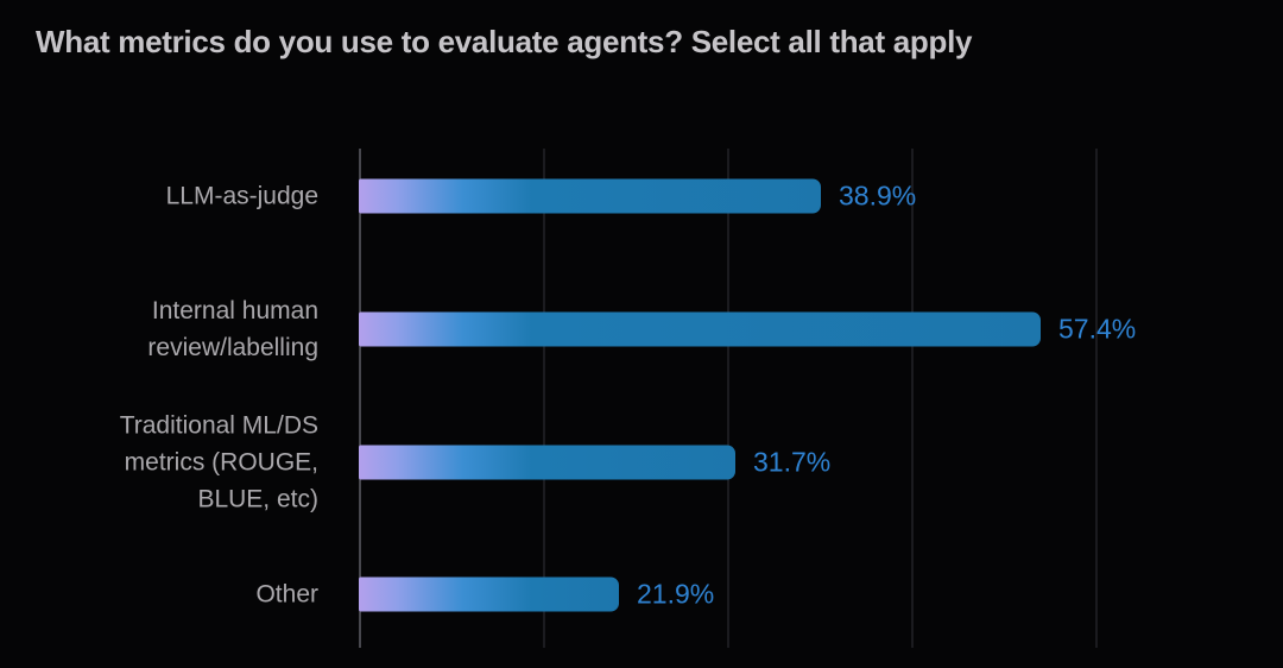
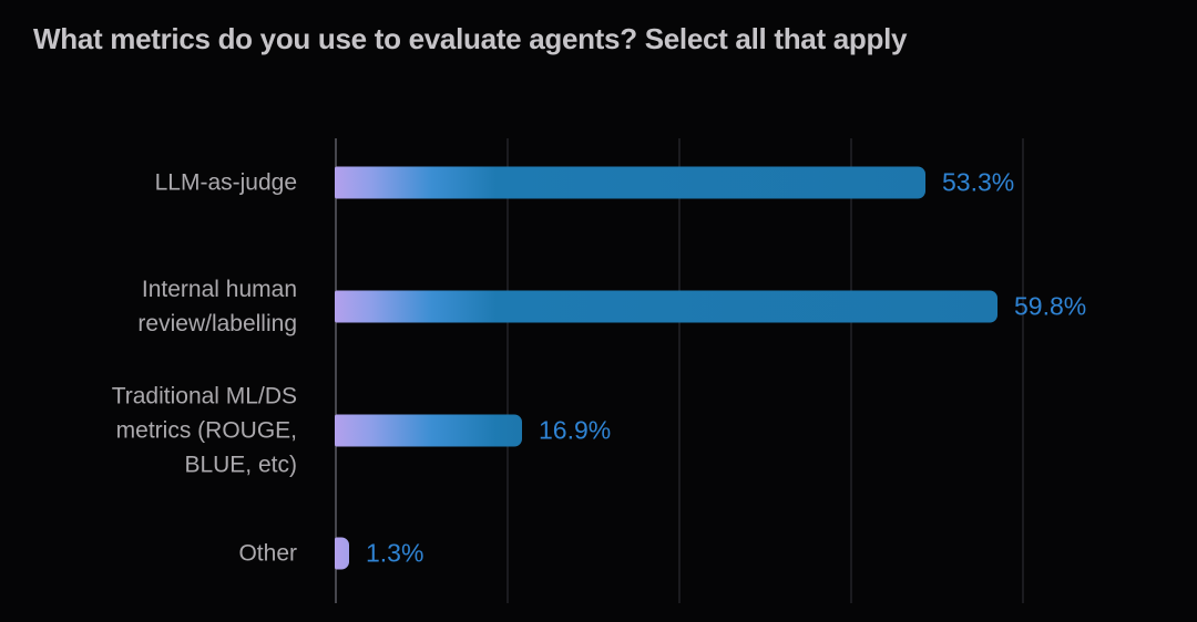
LLM-as-judge: 38.9% -> 53.3%
Internal human review/labelling: 57.4% -> 59.8%
Traditional ML/DS metrics (ROUGE, BLUE, etc): 31.7% -> 16.9%
Other: 21.9% -> 1.3%
